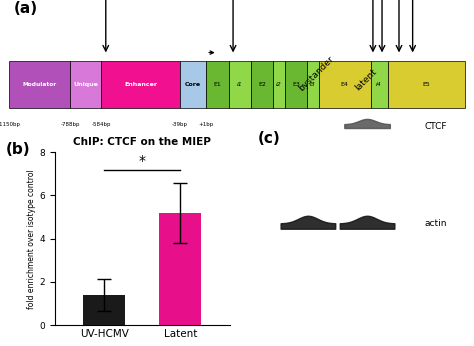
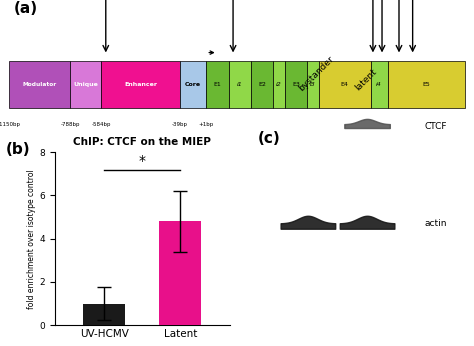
ChIP: CTCF on the MIEP/UV-HCMV: 1.4 -> 1.0
ChIP: CTCF on the MIEP/Latent: 5.2 -> 4.8
